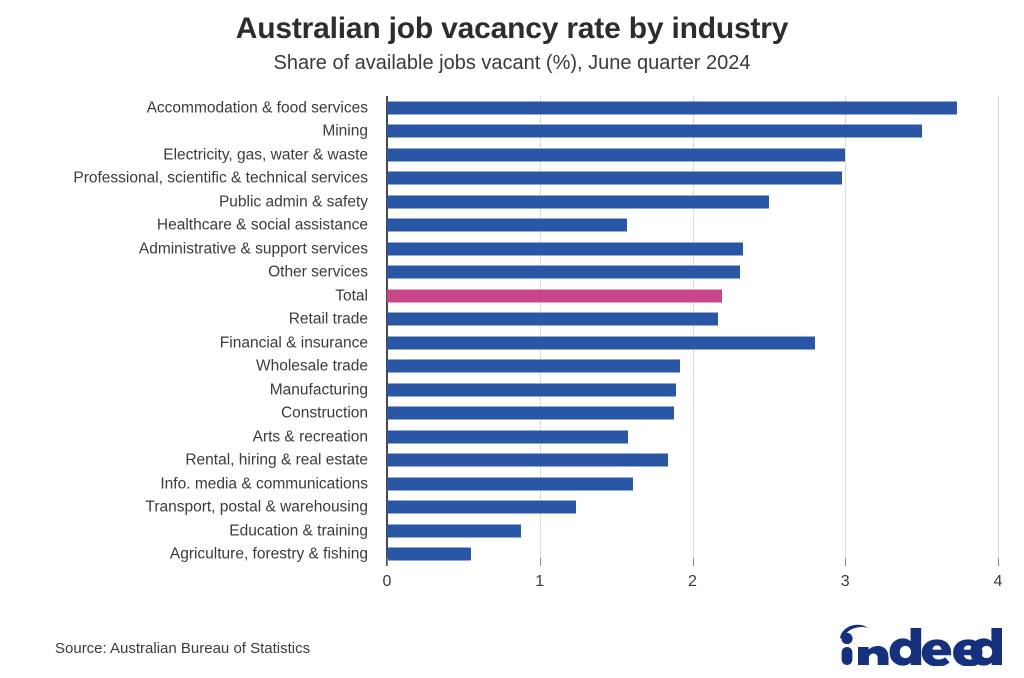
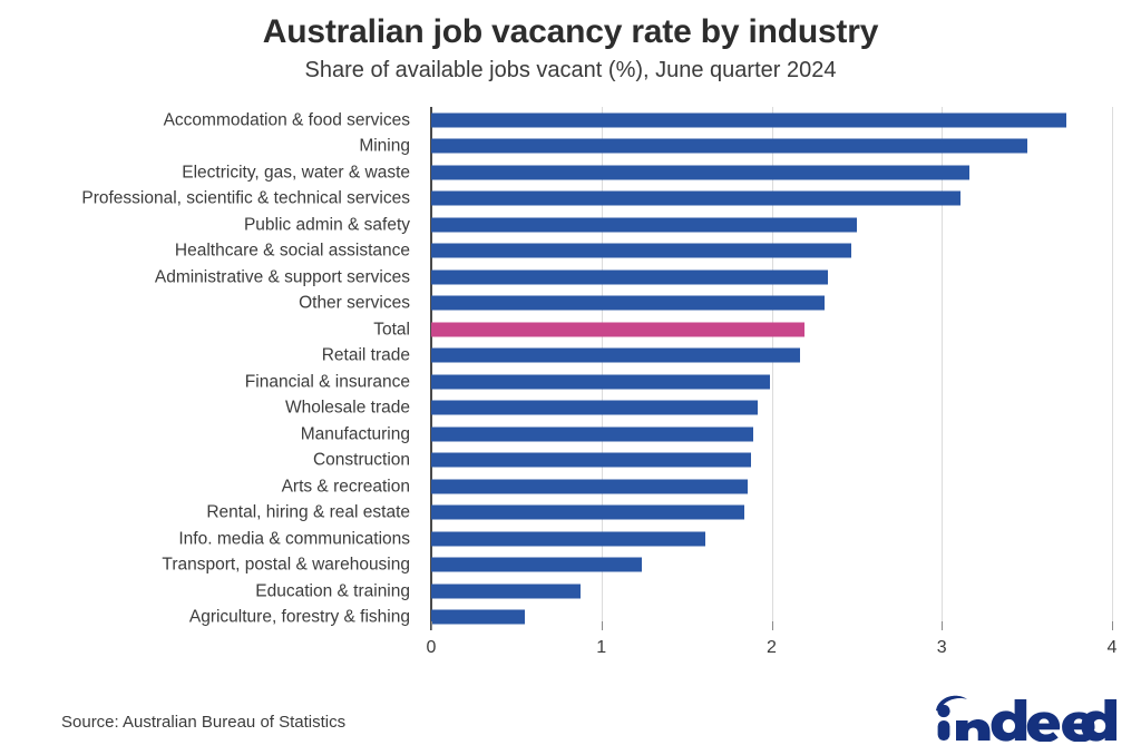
Electricity, gas, water & waste: 3.00 -> 3.16
Professional, scientific & technical services: 2.98 -> 3.11
Healthcare & social assistance: 1.57 -> 2.47
Financial & insurance: 2.80 -> 1.99
Arts & recreation: 1.58 -> 1.86
